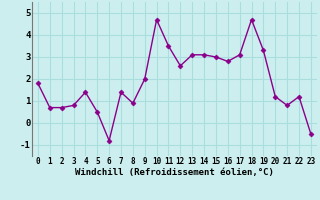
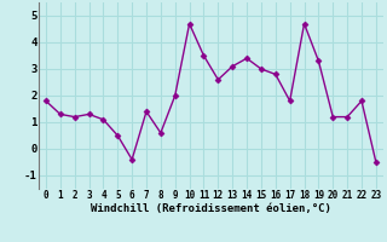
1: 0.7 -> 1.3
2: 0.7 -> 1.2
3: 0.8 -> 1.3
4: 1.4 -> 1.1
6: -0.8 -> -0.4
8: 0.9 -> 0.6
14: 3.1 -> 3.4
17: 3.1 -> 1.8
21: 0.8 -> 1.2
22: 1.2 -> 1.8
